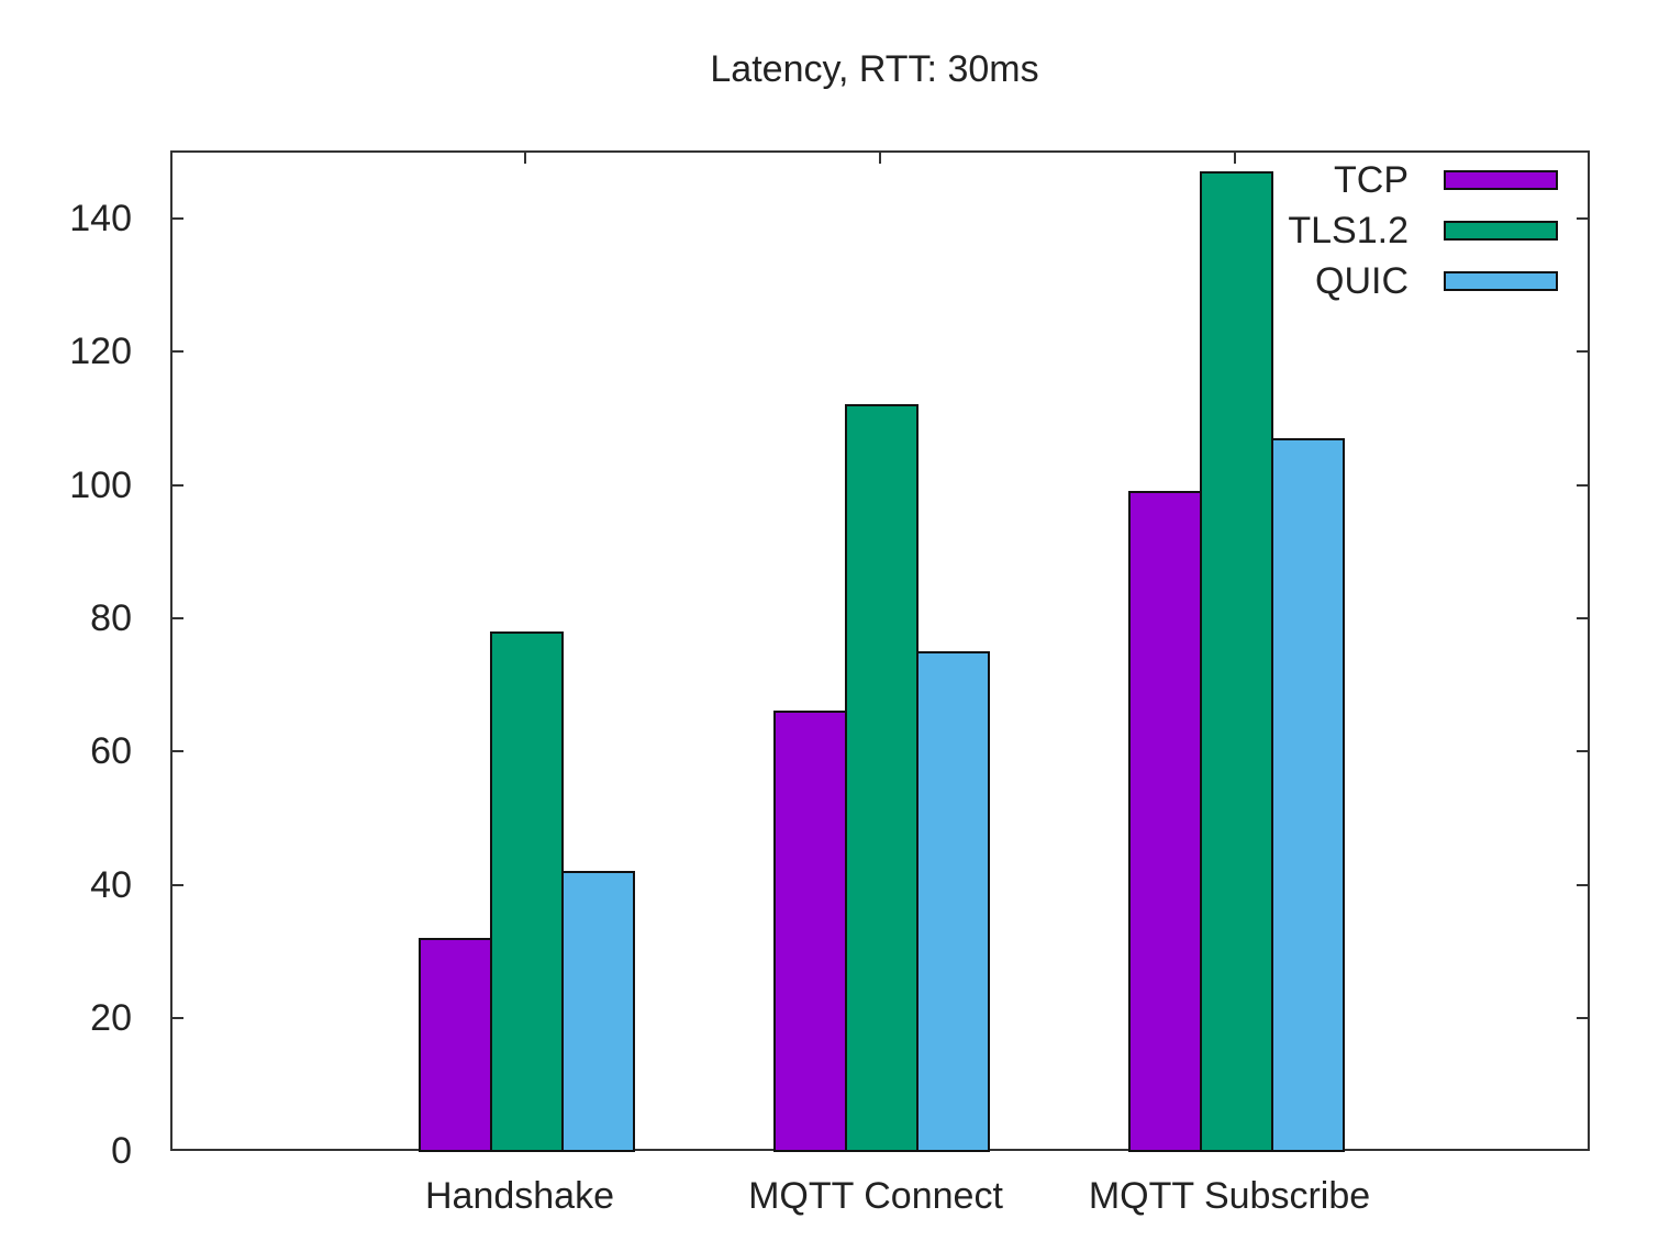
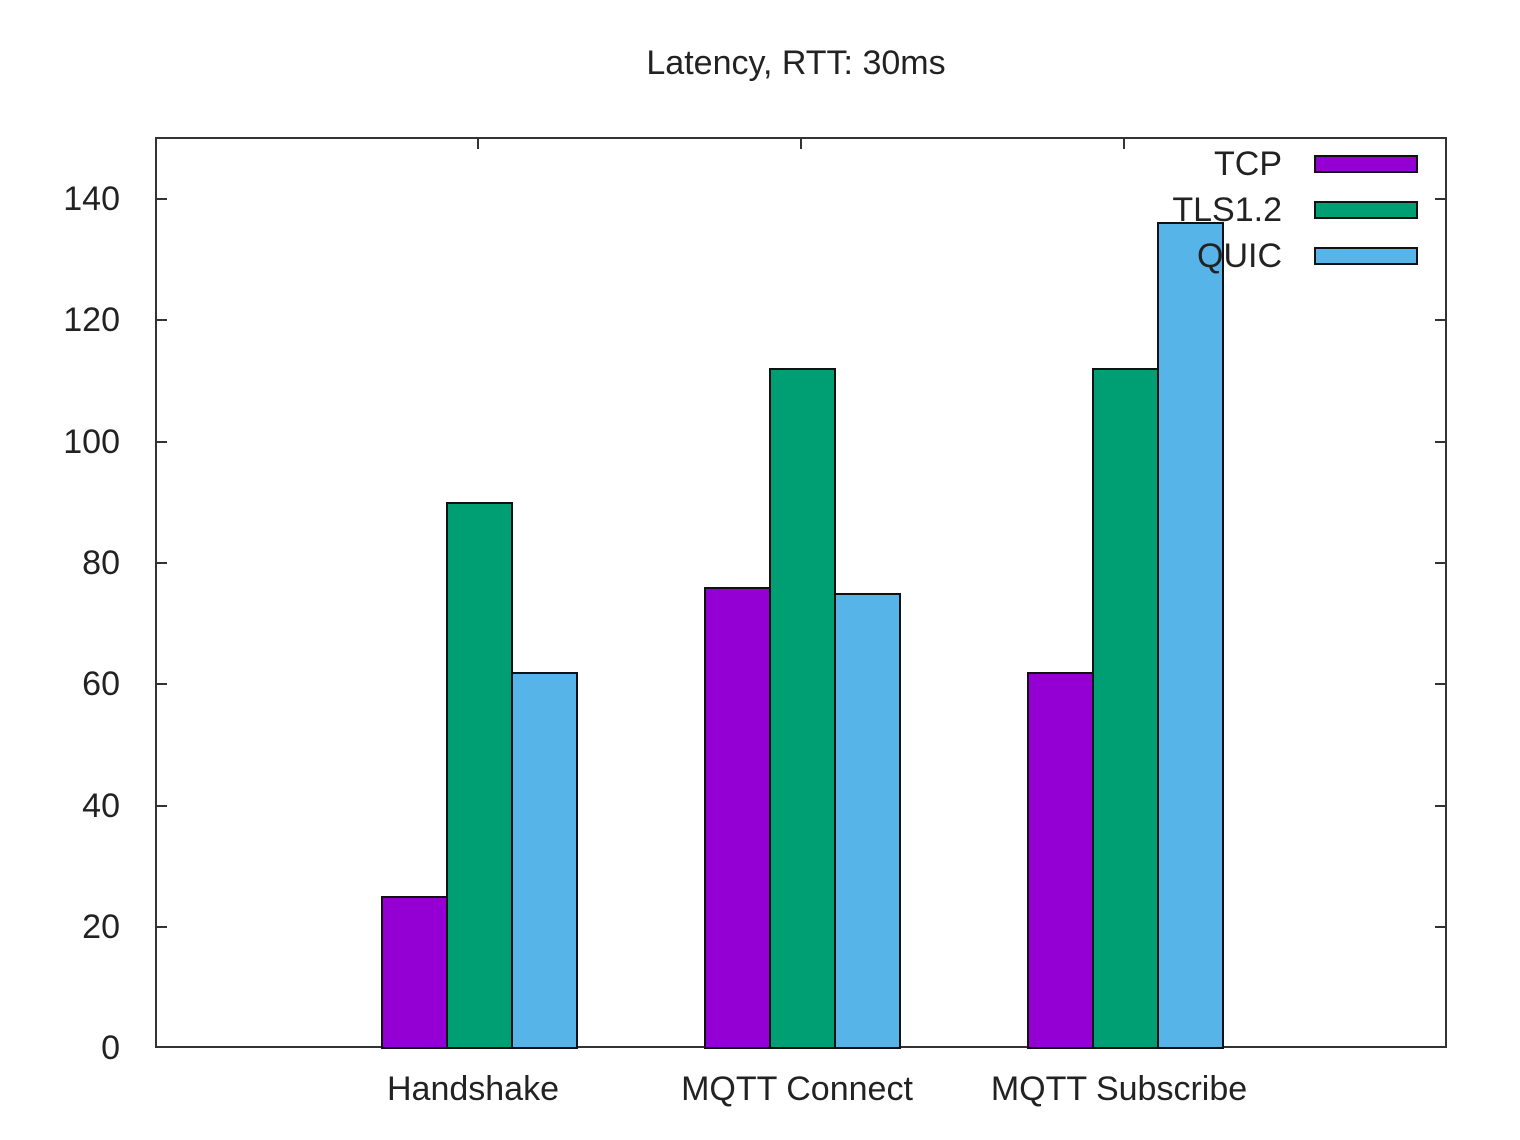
TCP/Handshake: 32 -> 25
TLS1.2/Handshake: 78 -> 90
QUIC/Handshake: 42 -> 62
TCP/MQTT Connect: 66 -> 76
TCP/MQTT Subscribe: 99 -> 62
TLS1.2/MQTT Subscribe: 147 -> 112
QUIC/MQTT Subscribe: 107 -> 136
